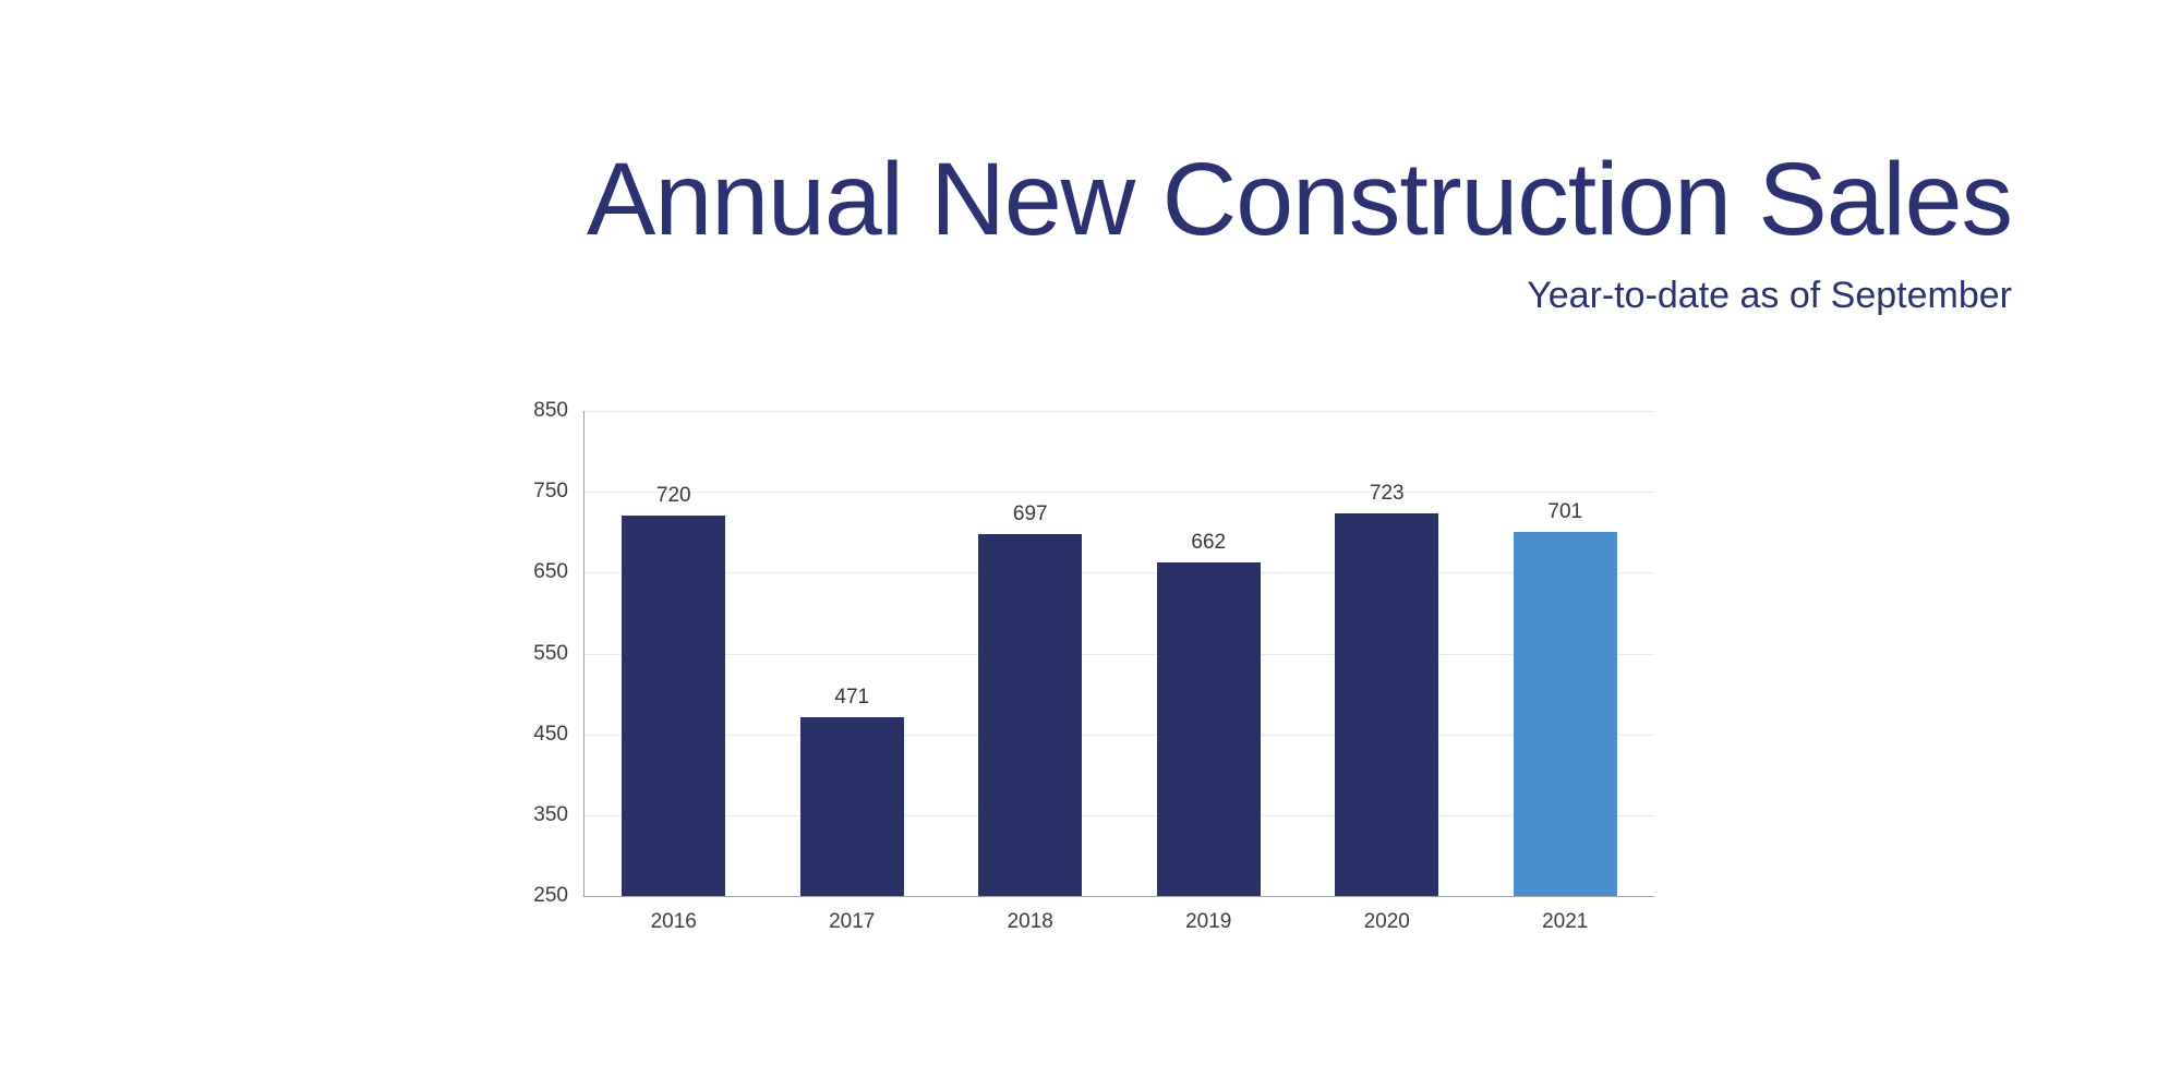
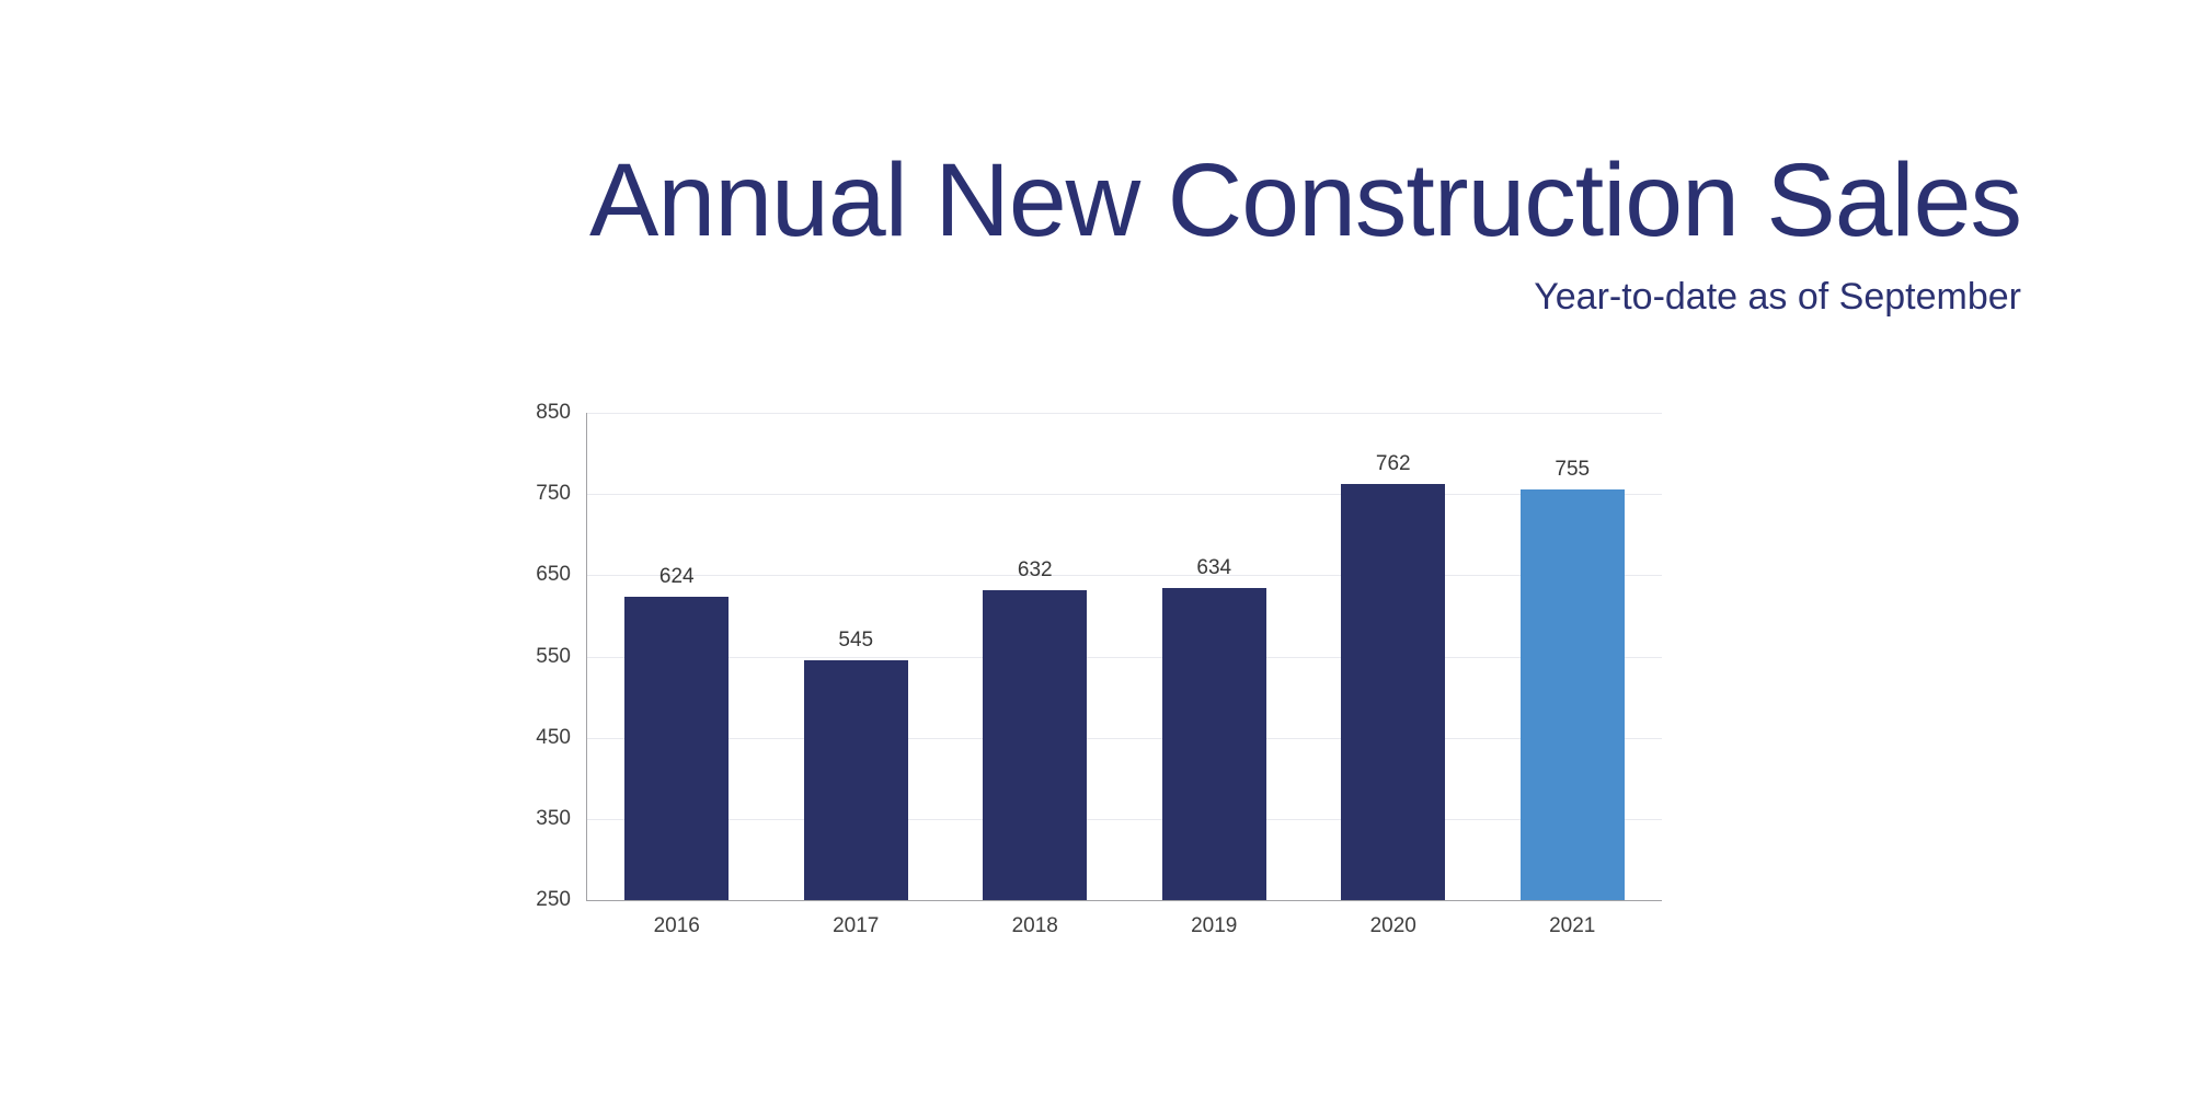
2016: 720 -> 624
2017: 471 -> 545
2018: 697 -> 632
2019: 662 -> 634
2020: 723 -> 762
2021: 701 -> 755
